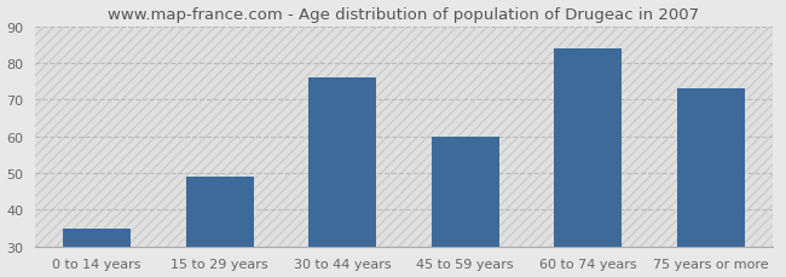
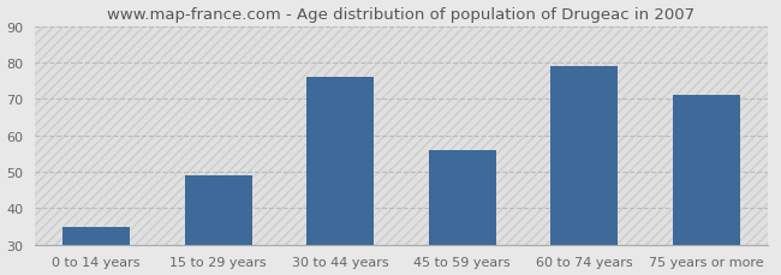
45 to 59 years: 60 -> 56
60 to 74 years: 84 -> 79
75 years or more: 73 -> 71
